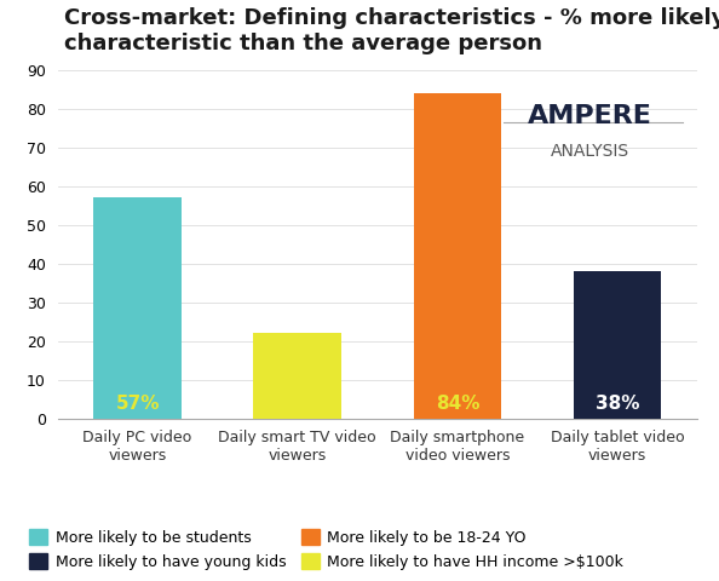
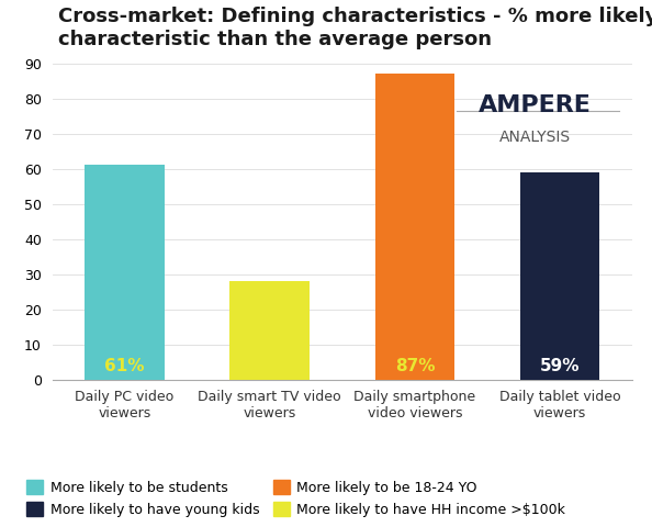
Daily PC video viewers: 57% -> 61%
Daily smart TV video viewers: 22 -> 28
Daily smartphone video viewers: 84% -> 87%
Daily tablet video viewers: 38% -> 59%
